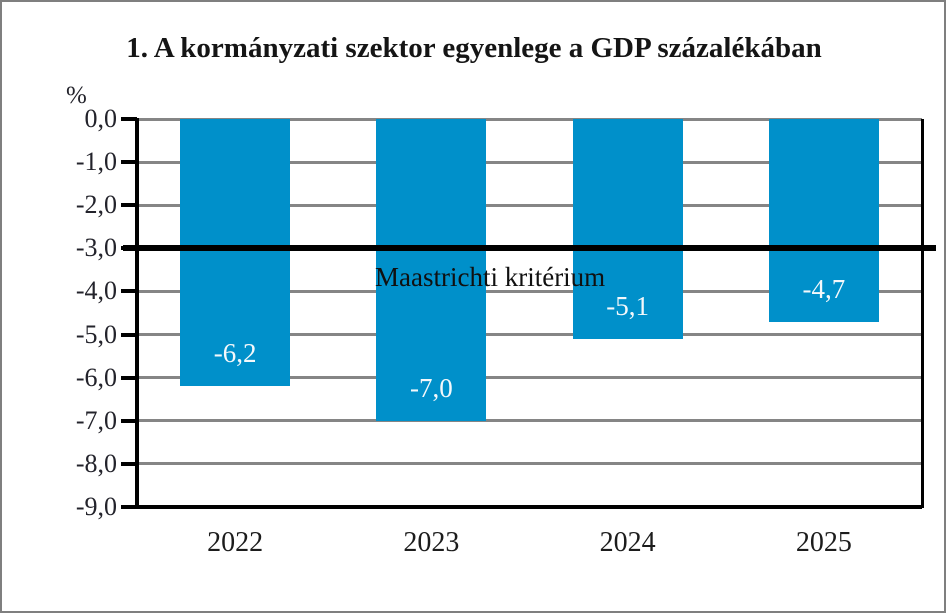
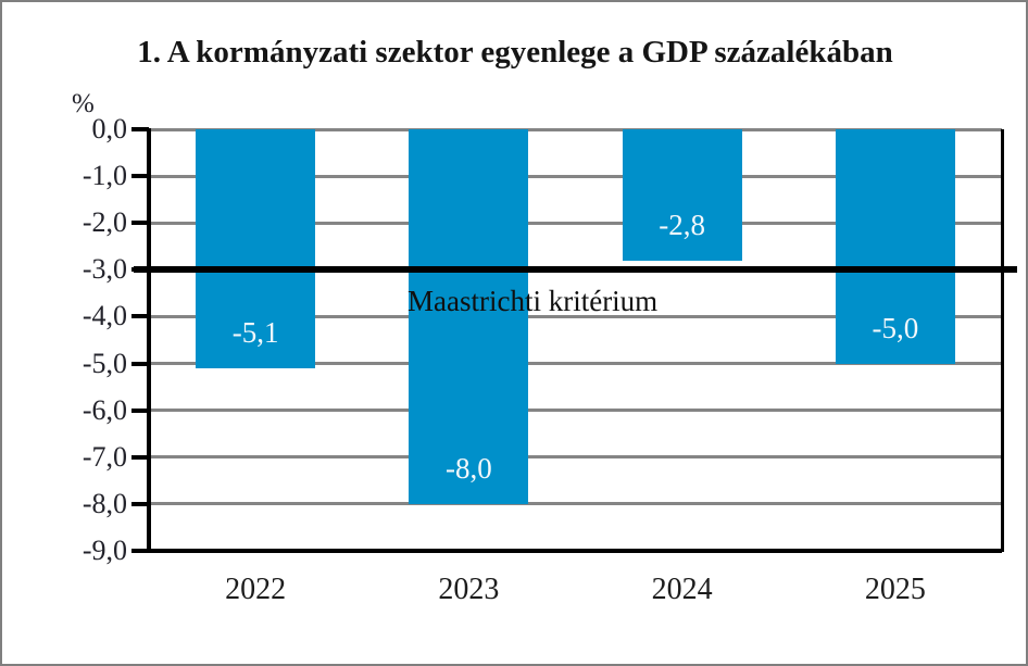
2022: -6,2 -> -5,1
2023: -7,0 -> -8,0
2024: -5,1 -> -2,8
2025: -4,7 -> -5,0
